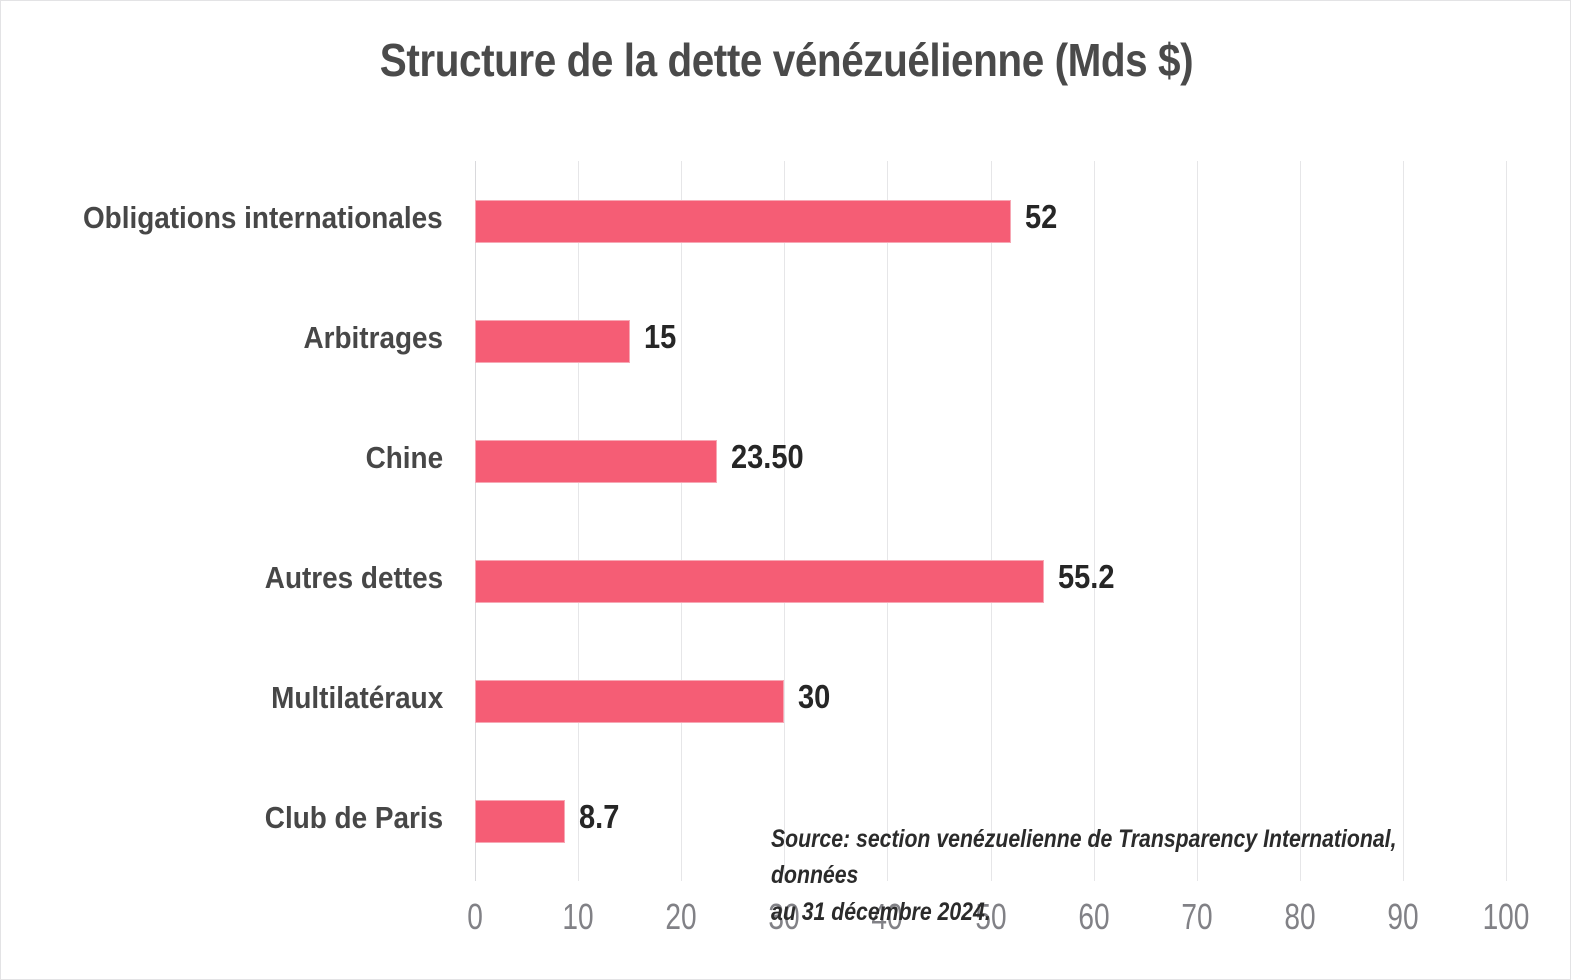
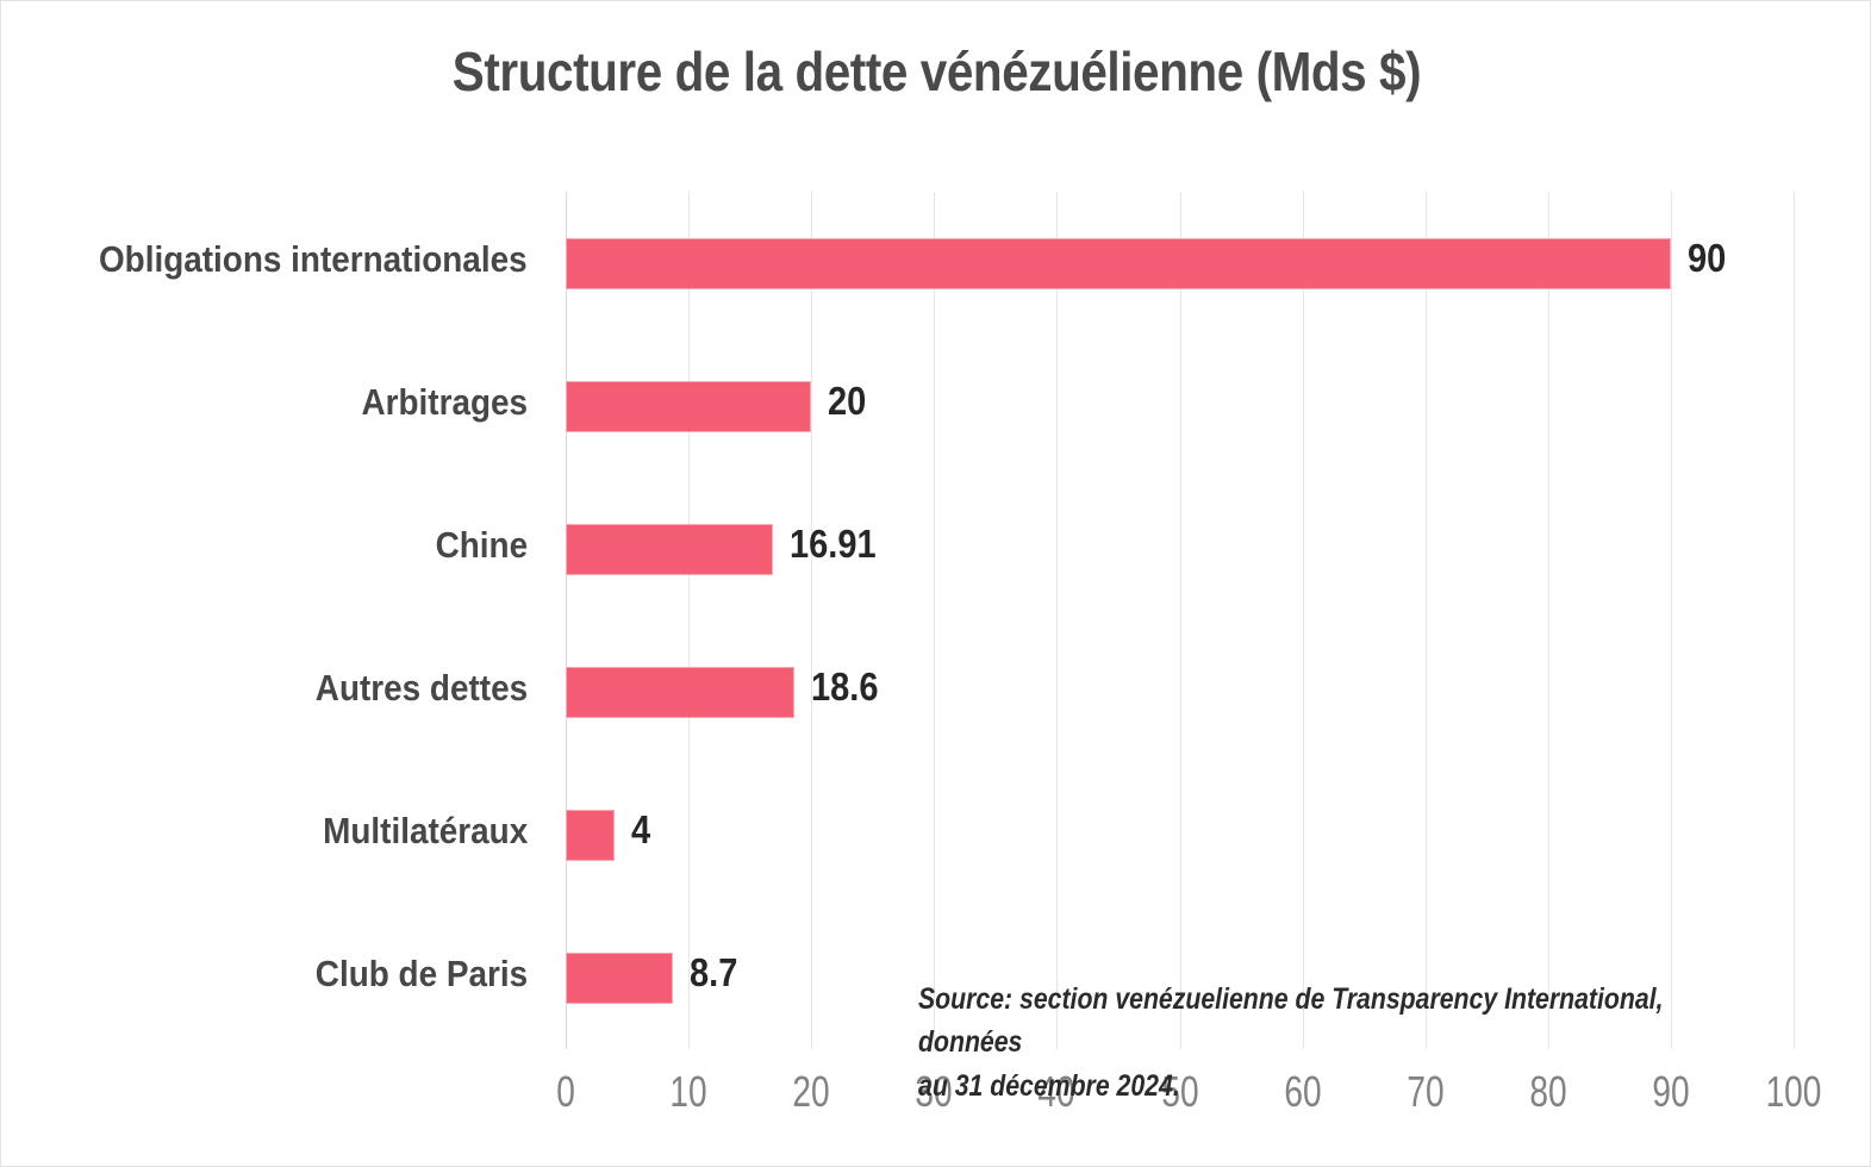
Obligations internationales: 52 -> 90
Arbitrages: 15 -> 20
Chine: 23.50 -> 16.91
Autres dettes: 55.2 -> 18.6
Multilatéraux: 30 -> 4
